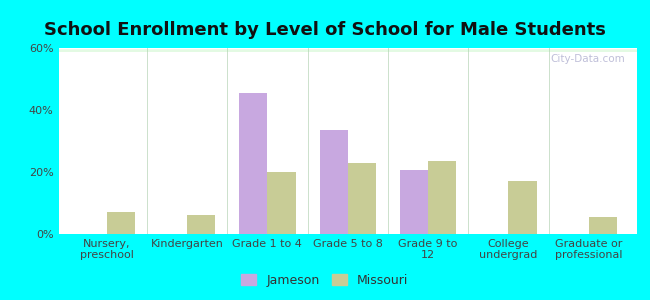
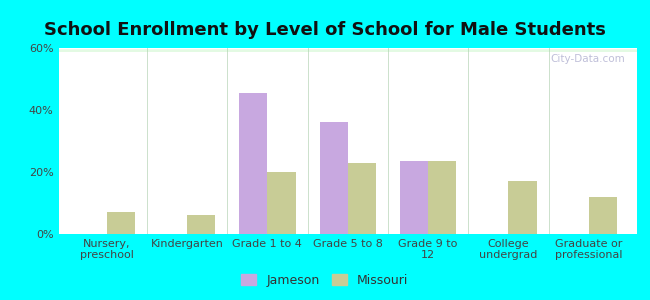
Jameson/Grade 5 to 8: 33.5% -> 36.0%
Jameson/Grade 9 to 12: 20.5% -> 23.5%
Missouri/Graduate or professional: 5.5% -> 12.0%
